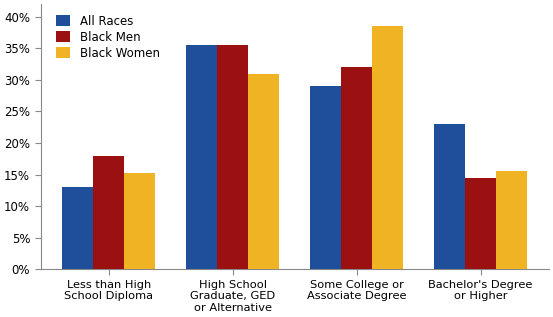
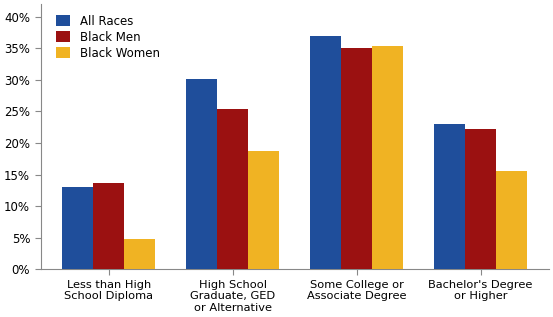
Black Men/Less than High School Diploma: 18.0% -> 13.6%
Black Women/Less than High School Diploma: 15.2% -> 4.8%
All Races/High School Graduate, GED or Alternative: 35.5% -> 30.2%
Black Men/High School Graduate, GED or Alternative: 35.5% -> 25.4%
Black Women/High School Graduate, GED or Alternative: 31.0% -> 18.8%
All Races/Some College or Associate Degree: 29.0% -> 37.0%
Black Men/Some College or Associate Degree: 32.0% -> 35.0%
Black Women/Some College or Associate Degree: 38.5% -> 35.4%
Black Men/Bachelor's Degree or Higher: 14.5% -> 22.2%
